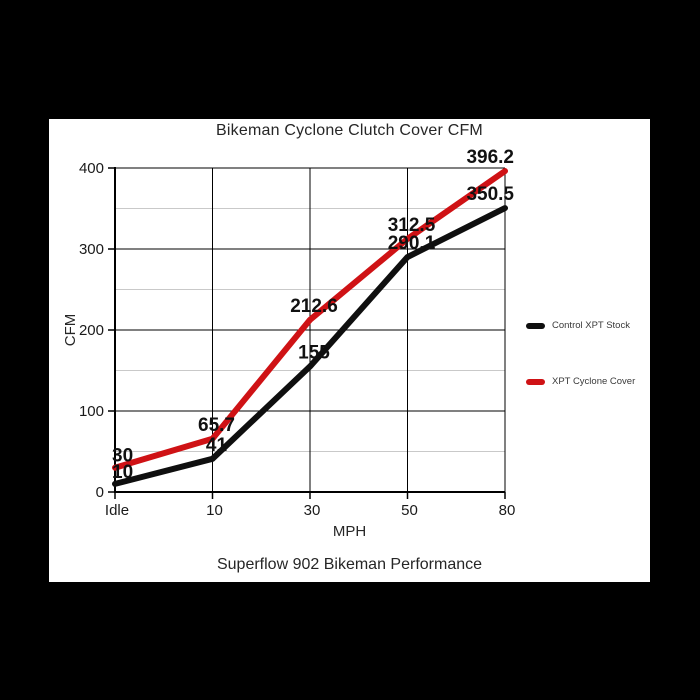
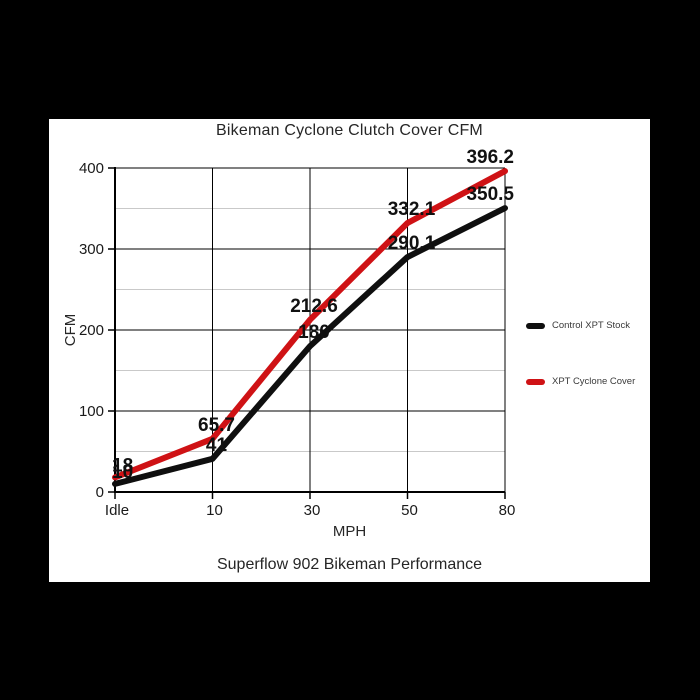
XPT Cyclone Cover/Idle: 30 -> 18
Control XPT Stock/30: 155 -> 180
XPT Cyclone Cover/50: 312.5 -> 332.1
